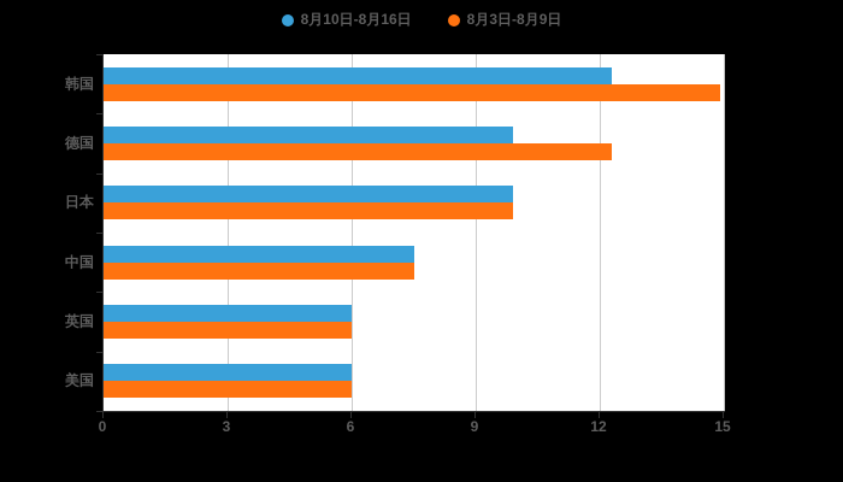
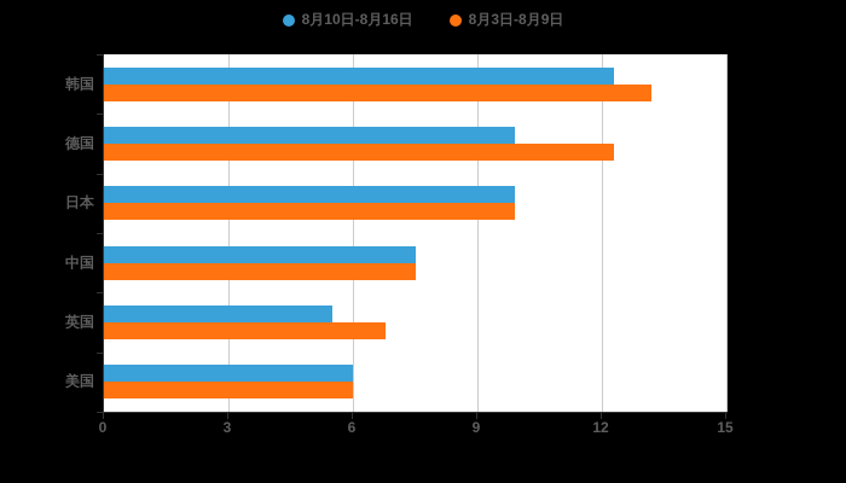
8月3日-8月9日/韩国: 14.9 -> 13.2
8月10日-8月16日/英国: 6.0 -> 5.5
8月3日-8月9日/英国: 6.0 -> 6.8
